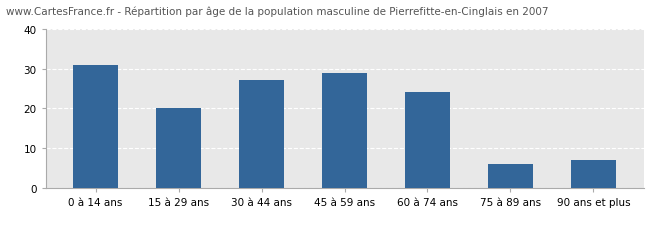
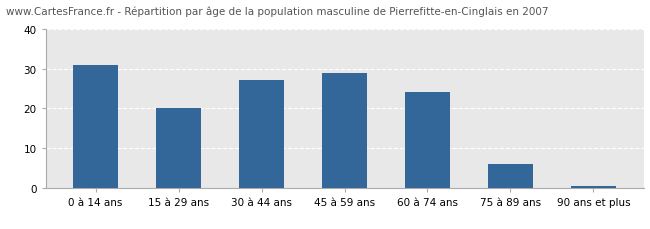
90 ans et plus: 7.0 -> 0.5
